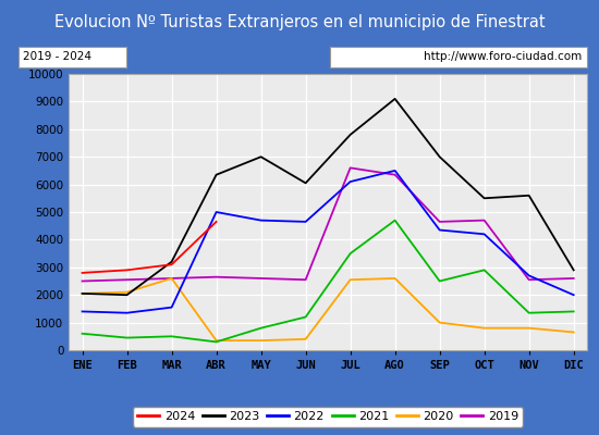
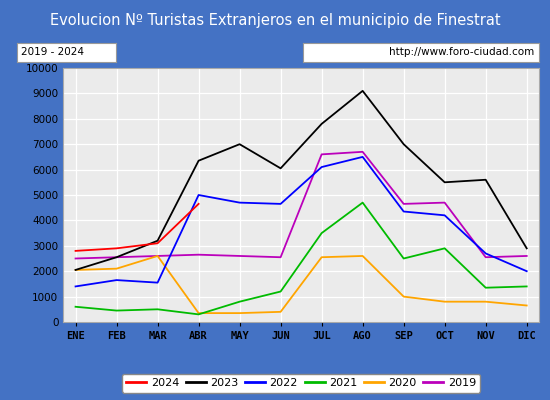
2023/FEB: 2000 -> 2550
2022/FEB: 1350 -> 1650
2019/AGO: 6350 -> 6700
